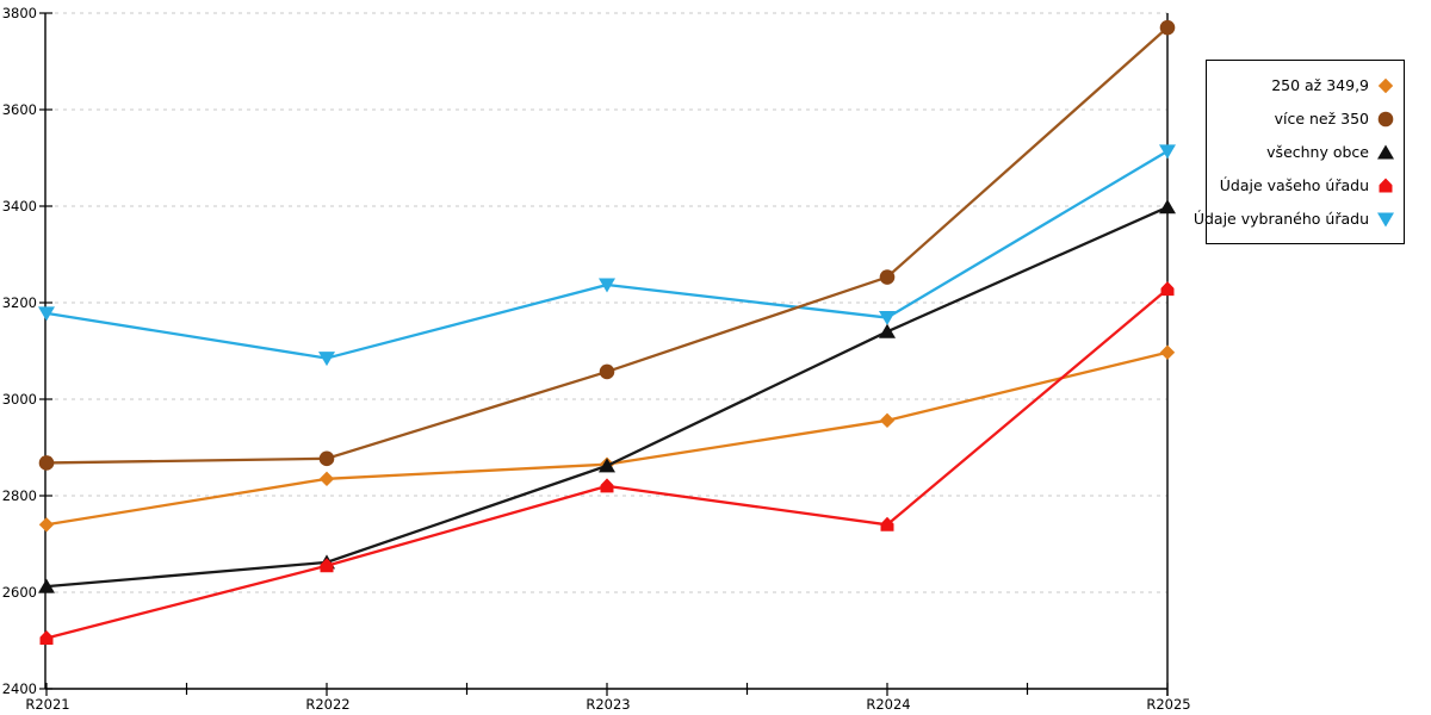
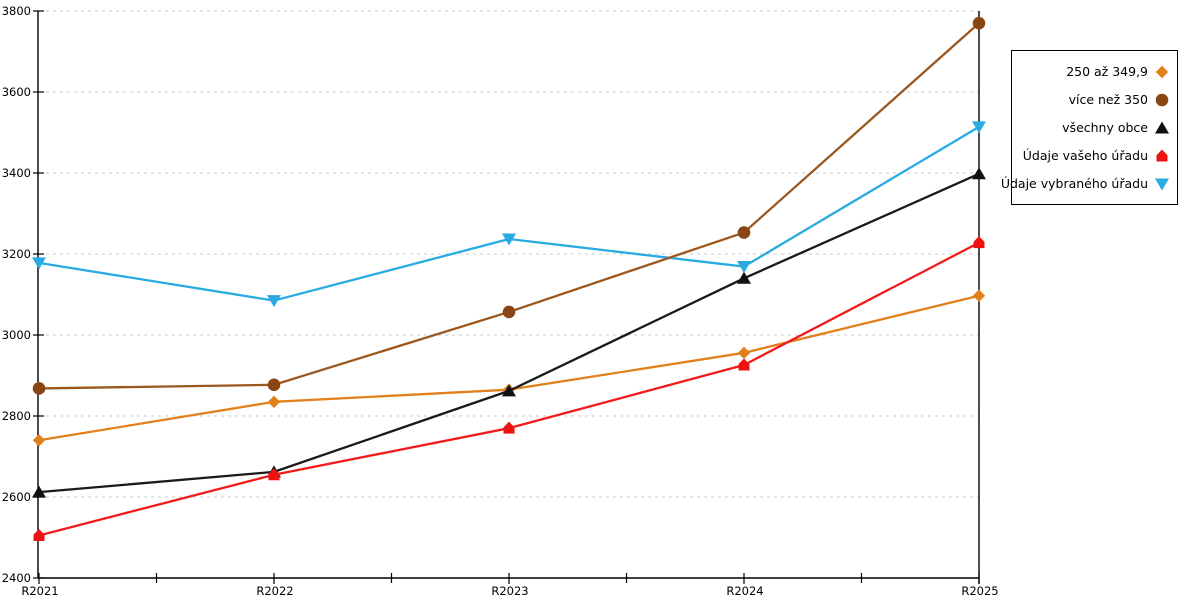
Údaje vašeho úřadu/R2023: 2820 -> 2770
Údaje vašeho úřadu/R2024: 2740 -> 2930
